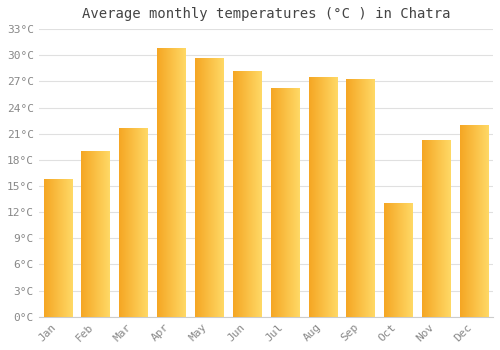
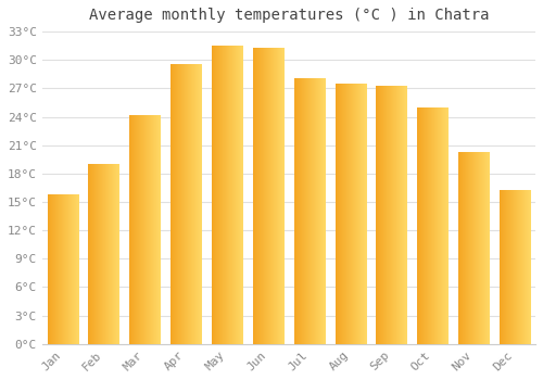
Mar: 21.6°C -> 24.1°C
Apr: 30.8°C -> 29.5°C
May: 29.6°C -> 31.5°C
Jun: 28.2°C -> 31.2°C
Jul: 26.2°C -> 28.0°C
Oct: 13.0°C -> 25.0°C
Dec: 22.0°C -> 16.2°C
